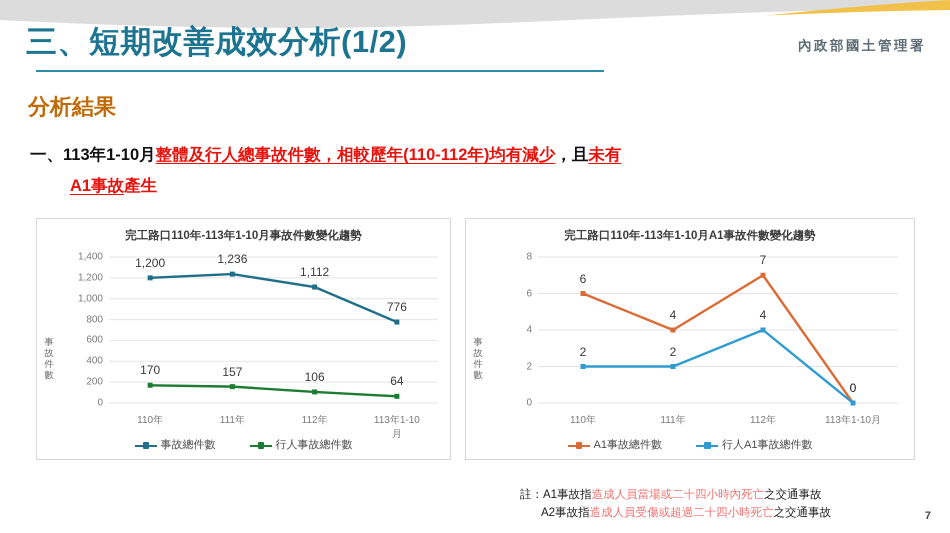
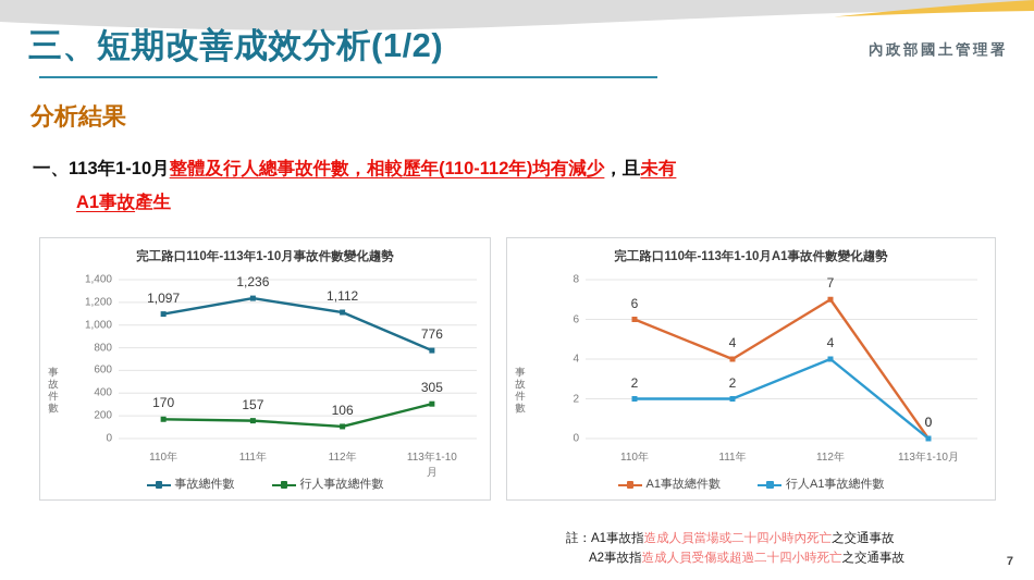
完工路口110年-113年1-10月事故件數變化趨勢/事故總件數/110年: 1,200 -> 1,097
完工路口110年-113年1-10月事故件數變化趨勢/行人事故總件數/113年1-10月: 64 -> 305
